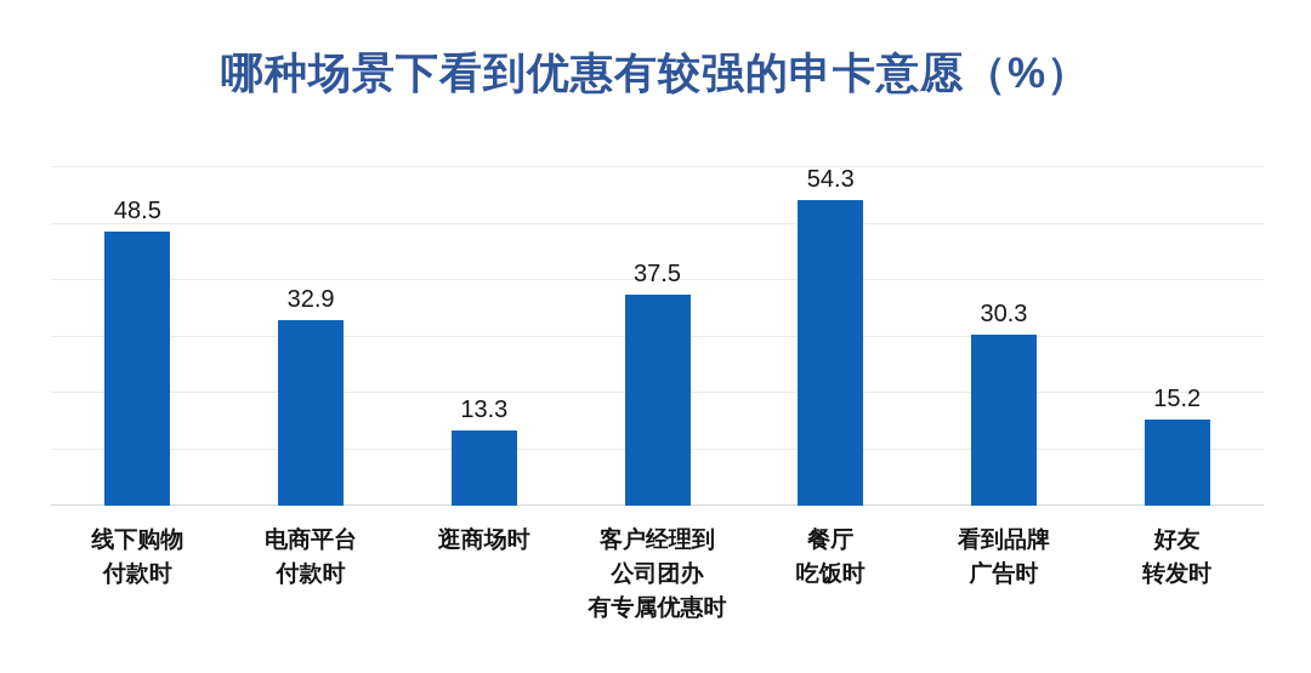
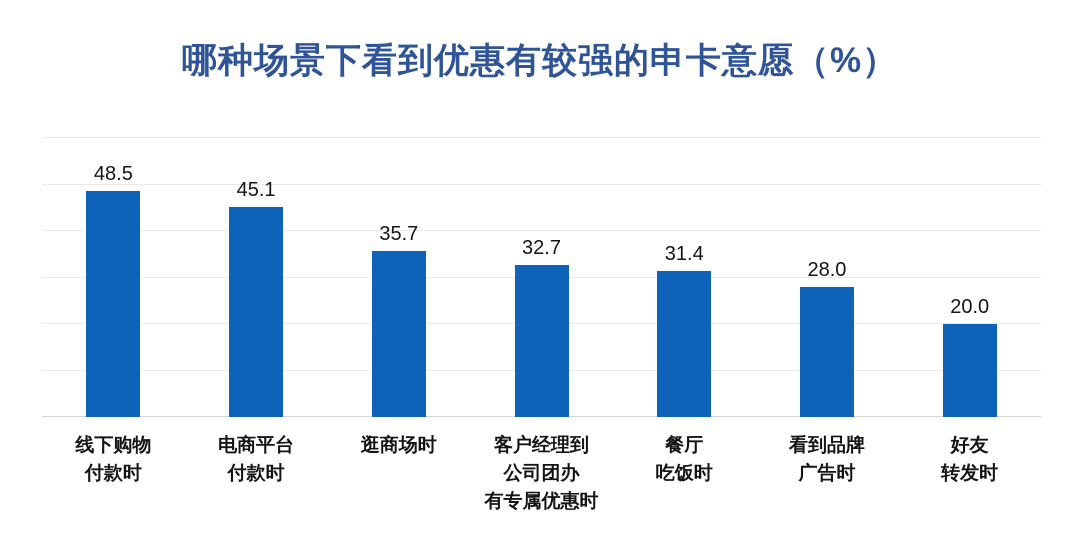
电商平台 付款时: 32.9 -> 45.1
逛商场时: 13.3 -> 35.7
客户经理到 公司团办 有专属优惠时: 37.5 -> 32.7
餐厅 吃饭时: 54.3 -> 31.4
看到品牌 广告时: 30.3 -> 28.0
好友 转发时: 15.2 -> 20.0
